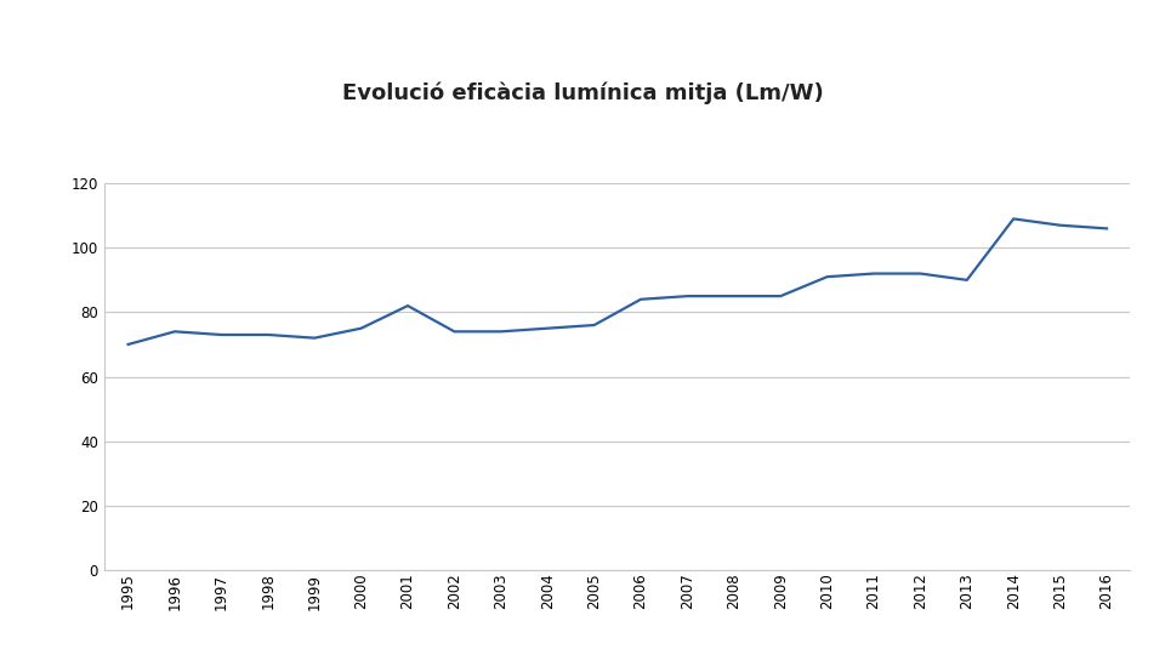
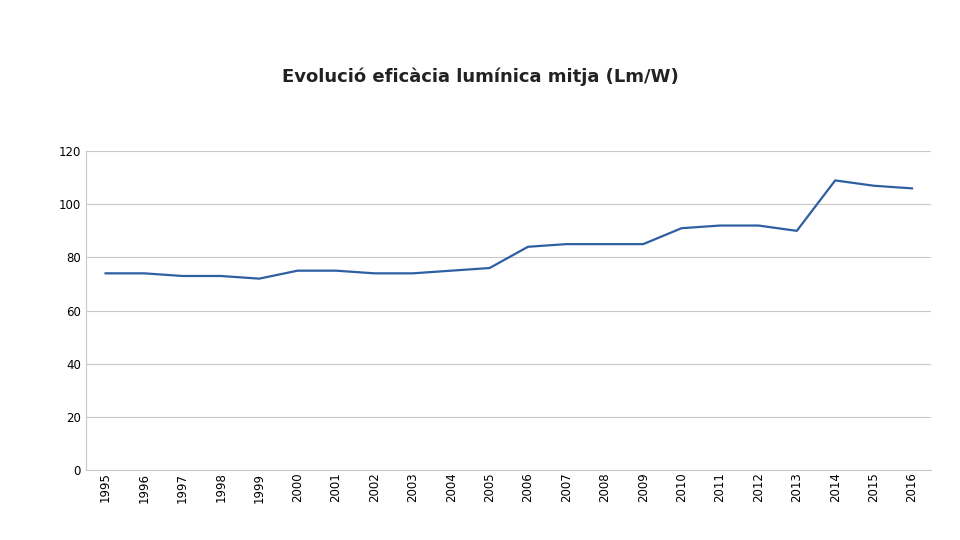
1995: 70 -> 74
2001: 82 -> 75
